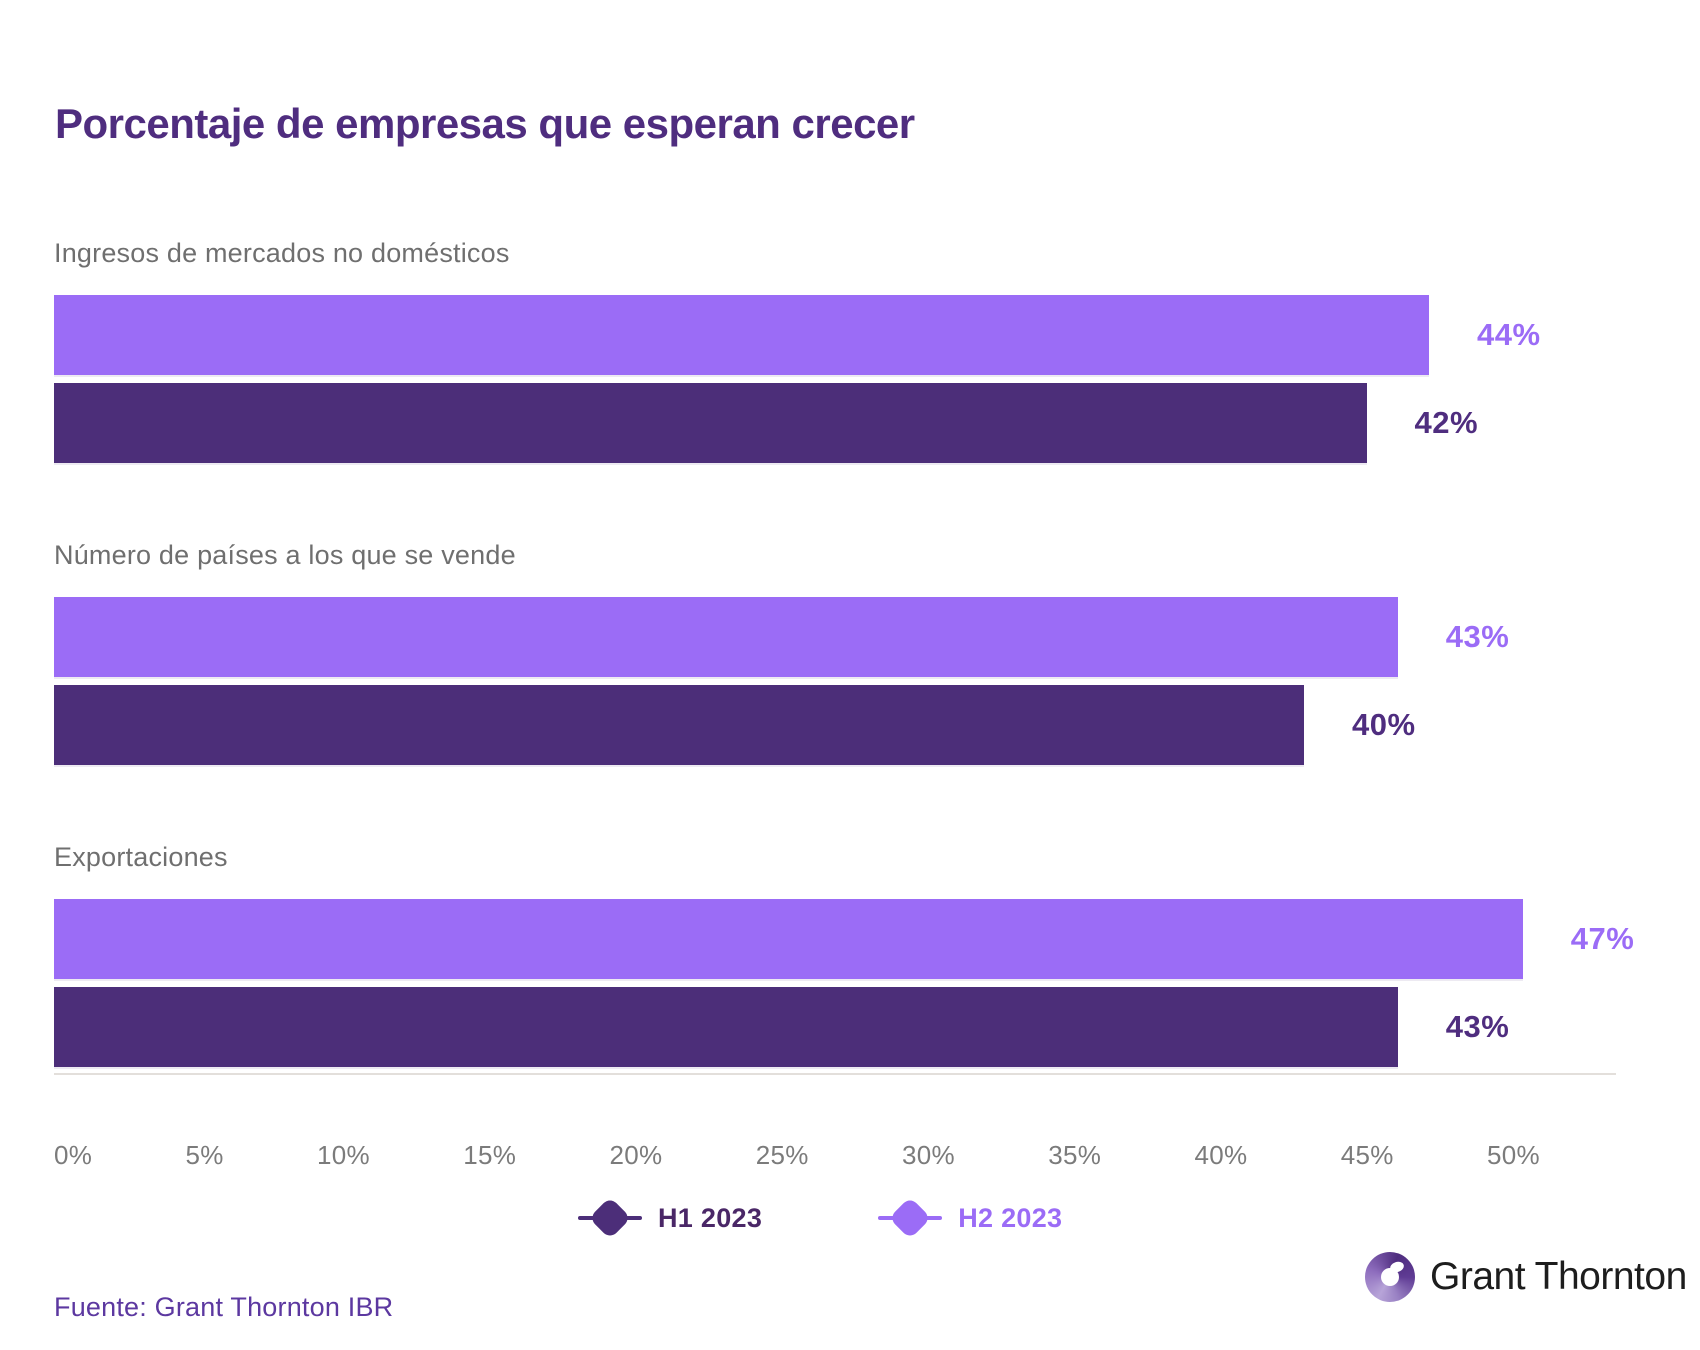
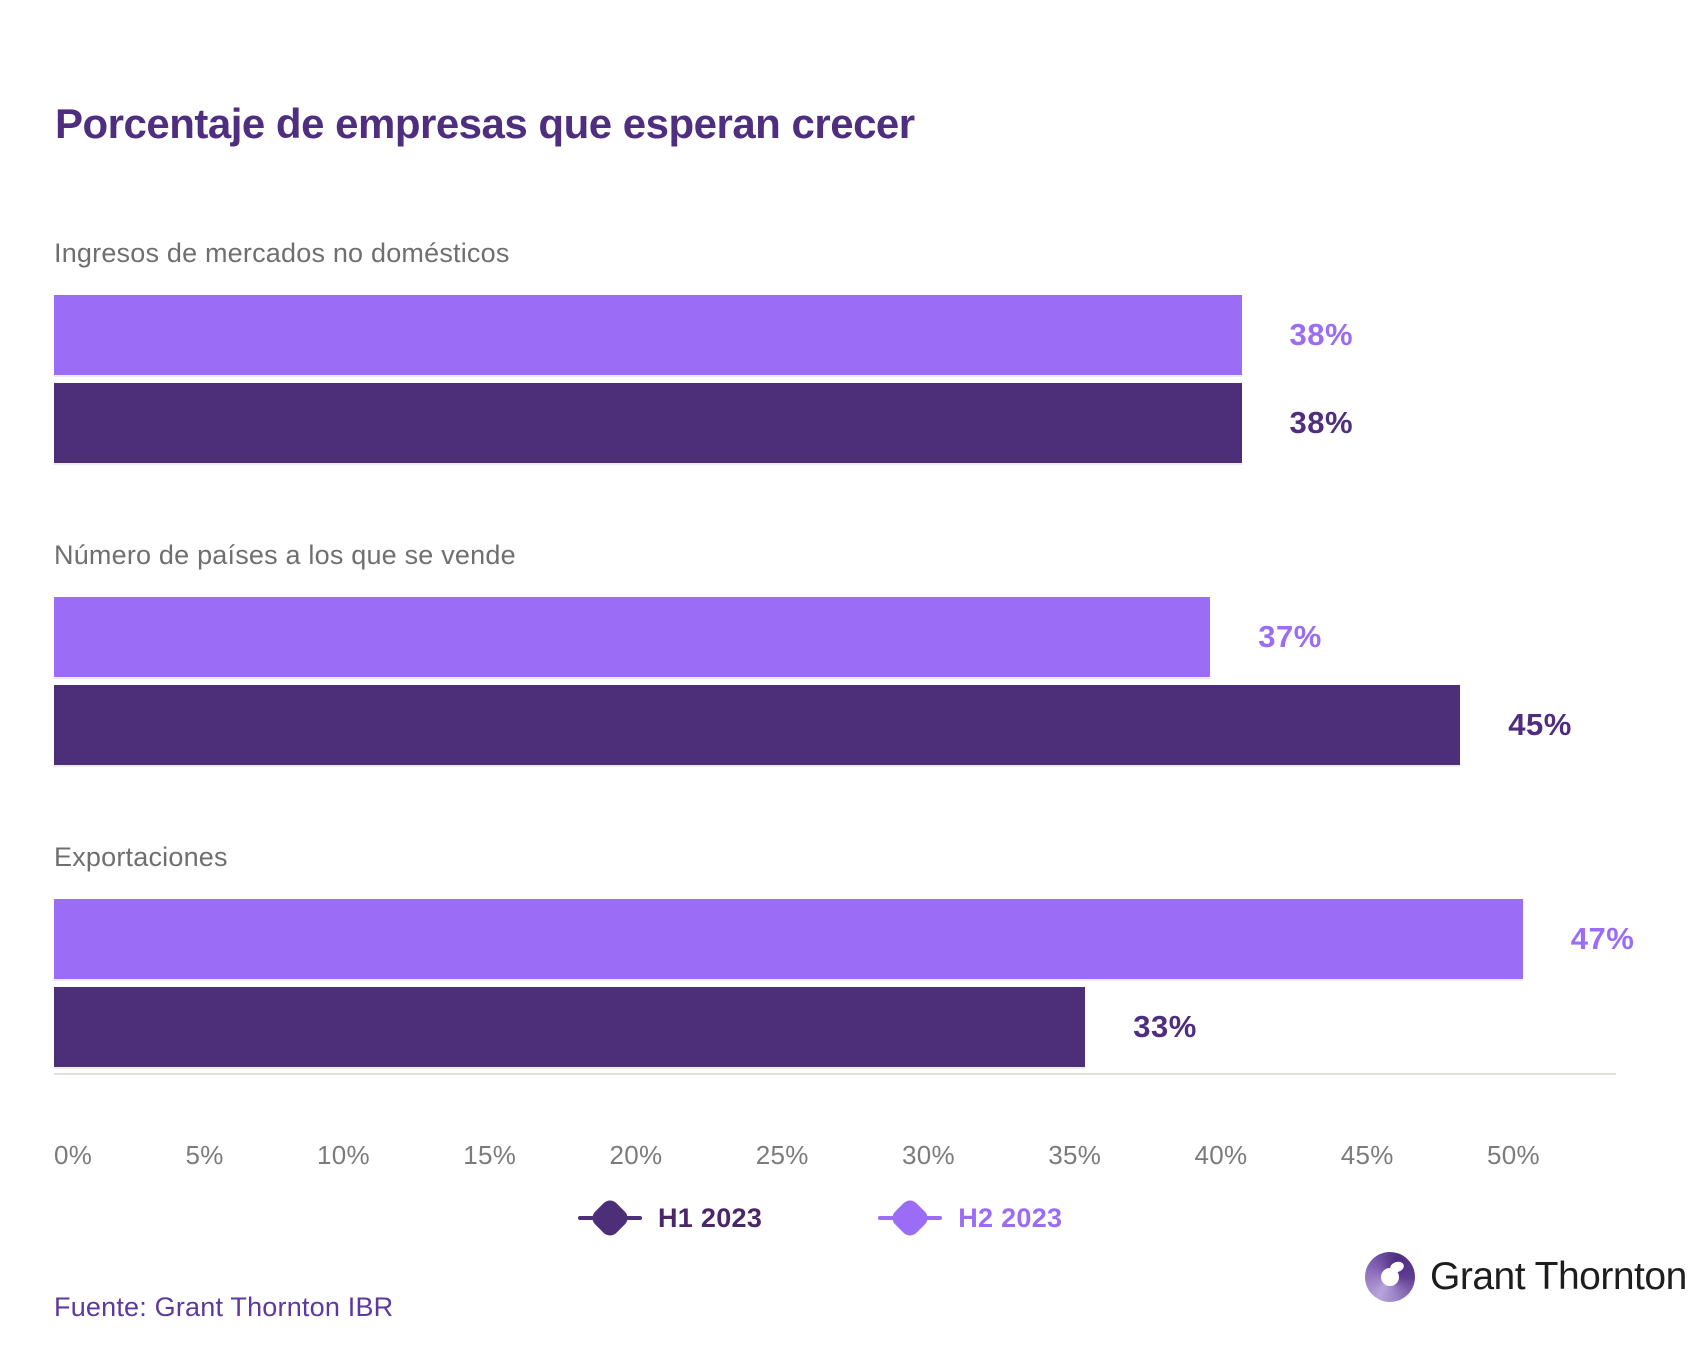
H2 2023/Ingresos de mercados no domésticos: 44% -> 38%
H1 2023/Ingresos de mercados no domésticos: 42% -> 38%
H2 2023/Número de países a los que se vende: 43% -> 37%
H1 2023/Número de países a los que se vende: 40% -> 45%
H1 2023/Exportaciones: 43% -> 33%
